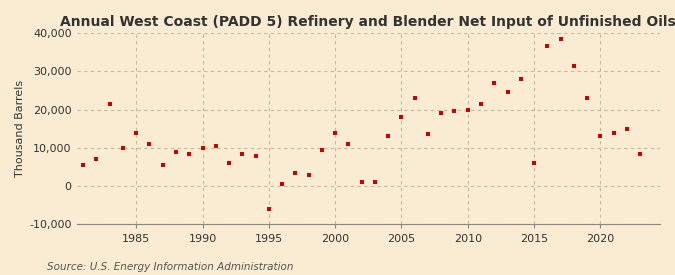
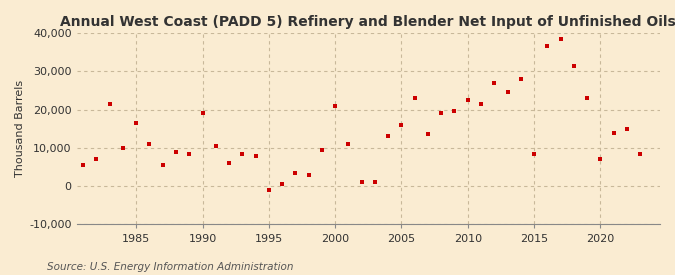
1985: 14,000 -> 16,500
1990: 10,000 -> 19,000
1995: -6,000 -> -1,000
2000: 14,000 -> 21,000
2005: 18,000 -> 16,000
2010: 20,000 -> 22,500
2015: 6,000 -> 8,500
2020: 13,000 -> 7,000
